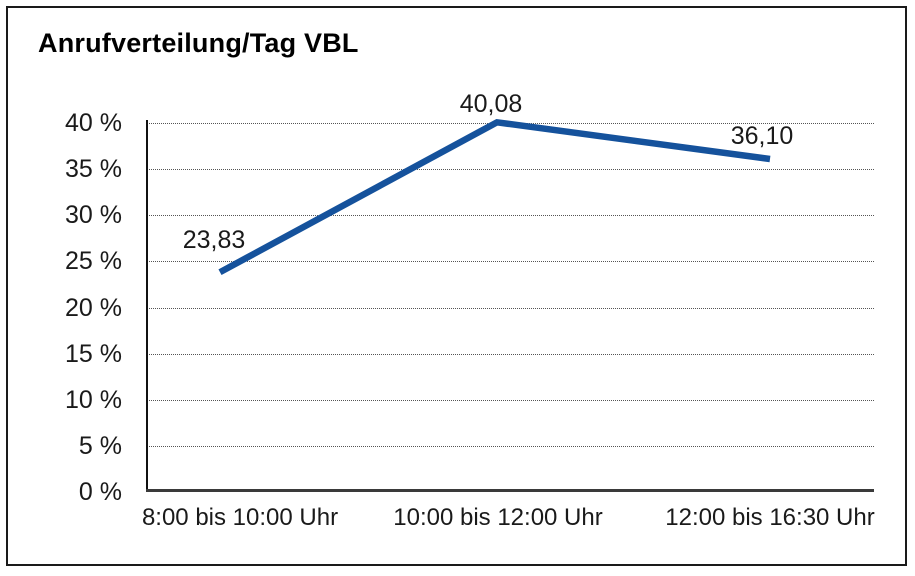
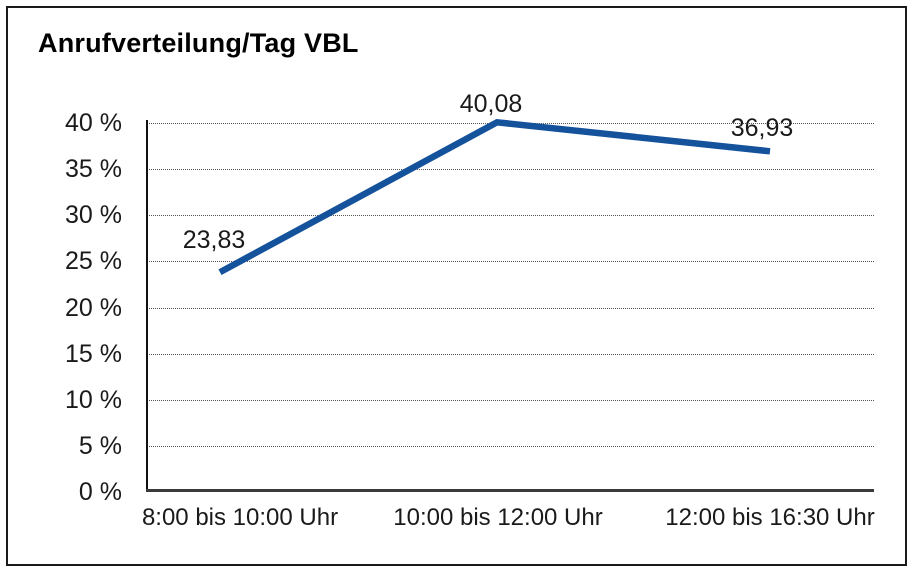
12:00 bis 16:30 Uhr: 36,10 -> 36,93
